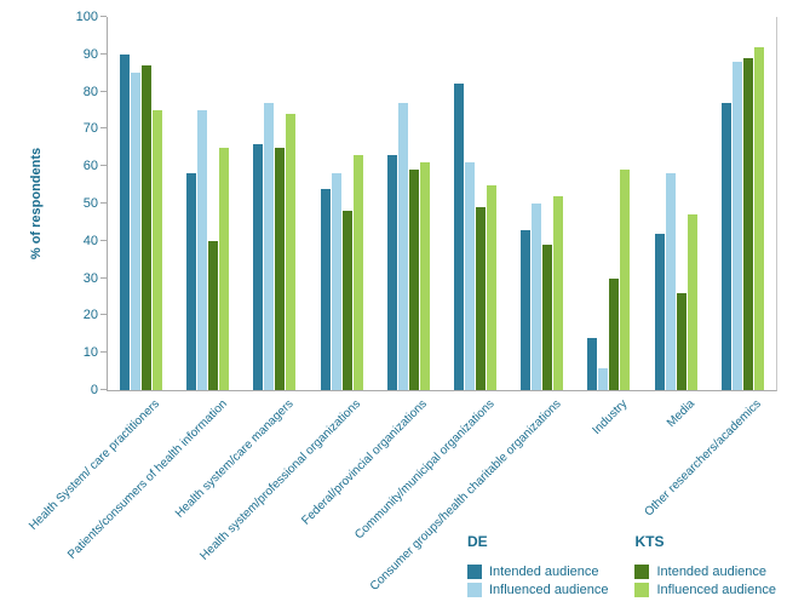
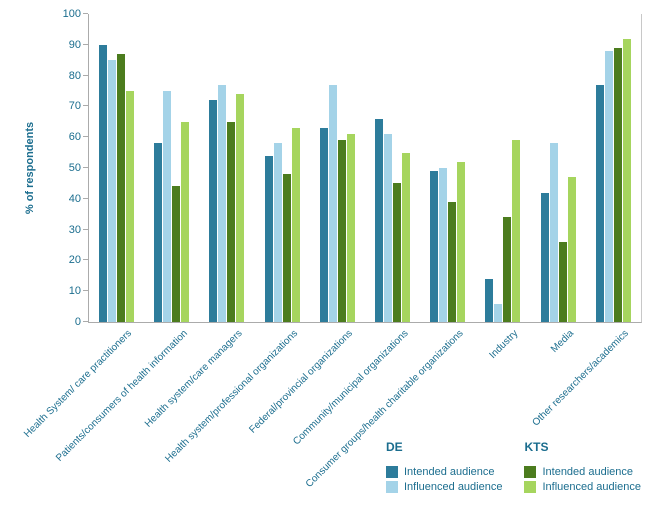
KTS Intended audience/Patients/consumers of health information: 40 -> 44
DE Intended audience/Health system/care managers: 66 -> 72
DE Intended audience/Community/municipal organizations: 82 -> 66
KTS Intended audience/Community/municipal organizations: 49 -> 45
DE Intended audience/Consumer groups/health charitable organizations: 43 -> 49
KTS Intended audience/Industry: 30 -> 34
